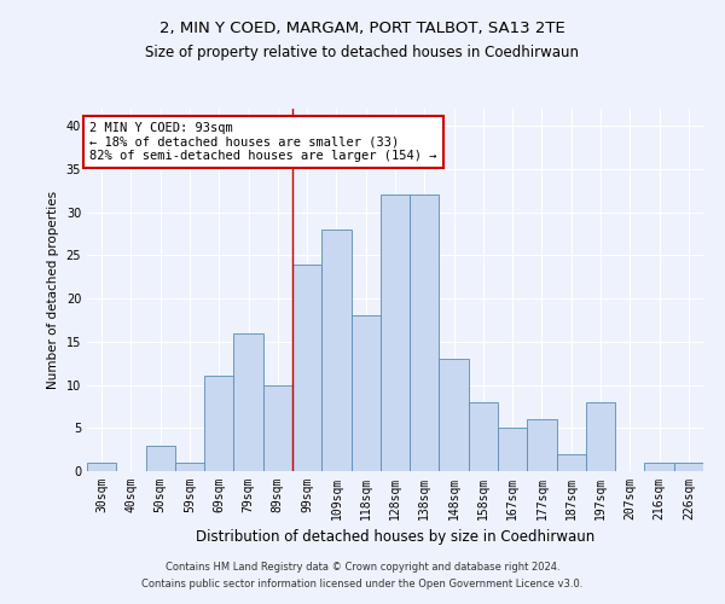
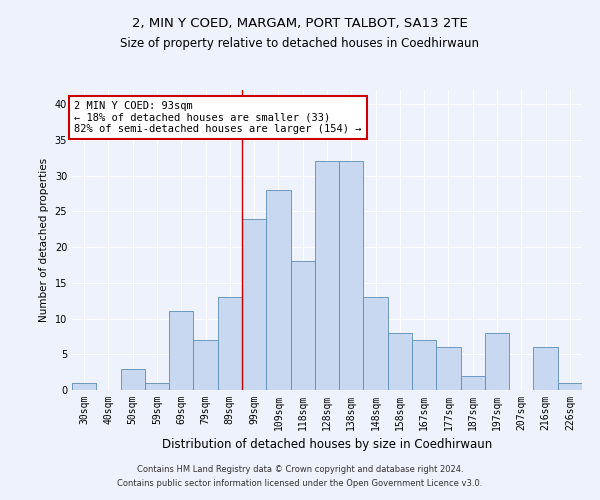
79sqm: 16 -> 7
89sqm: 10 -> 13
167sqm: 5 -> 7
216sqm: 1 -> 6
